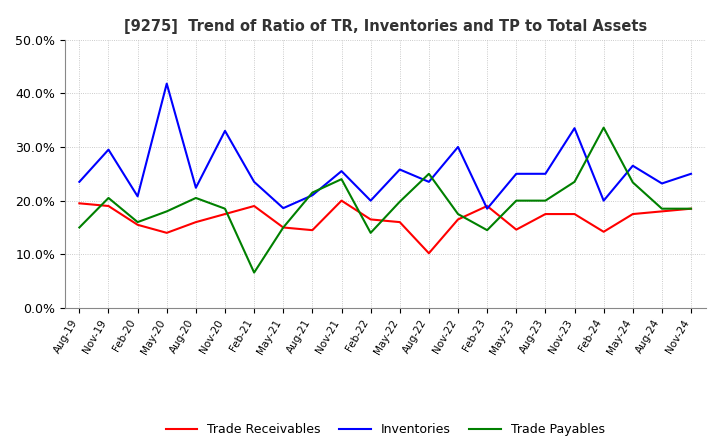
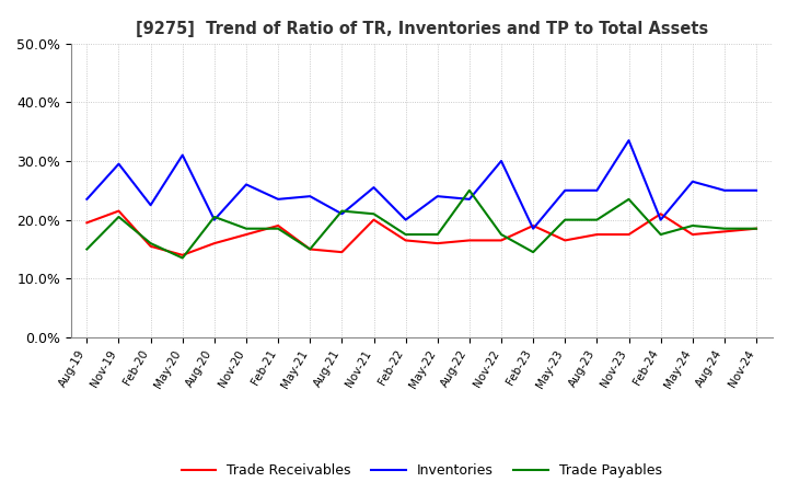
Trade Receivables/Nov-19: 19.0% -> 21.5%
Inventories/Feb-20: 20.8% -> 22.5%
Inventories/May-20: 41.8% -> 31.0%
Trade Payables/May-20: 18.0% -> 13.5%
Inventories/Aug-20: 22.4% -> 20.0%
Inventories/Nov-20: 33.0% -> 26.0%
Trade Payables/Feb-21: 6.6% -> 18.5%
Inventories/May-21: 18.6% -> 24.0%
Trade Payables/Nov-21: 24.0% -> 21.0%
Trade Payables/Feb-22: 14.0% -> 17.5%
Inventories/May-22: 25.8% -> 24.0%
Trade Payables/May-22: 19.8% -> 17.5%
Trade Receivables/Aug-22: 10.2% -> 16.5%
Trade Receivables/May-23: 14.6% -> 16.5%
Trade Receivables/Feb-24: 14.2% -> 21.0%
Trade Payables/Feb-24: 33.6% -> 17.5%
Trade Payables/May-24: 23.4% -> 19.0%
Inventories/Aug-24: 23.2% -> 25.0%
